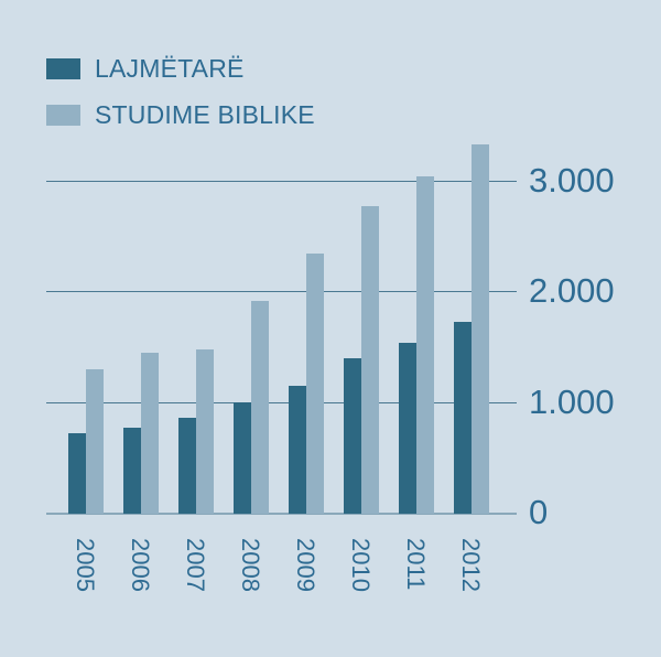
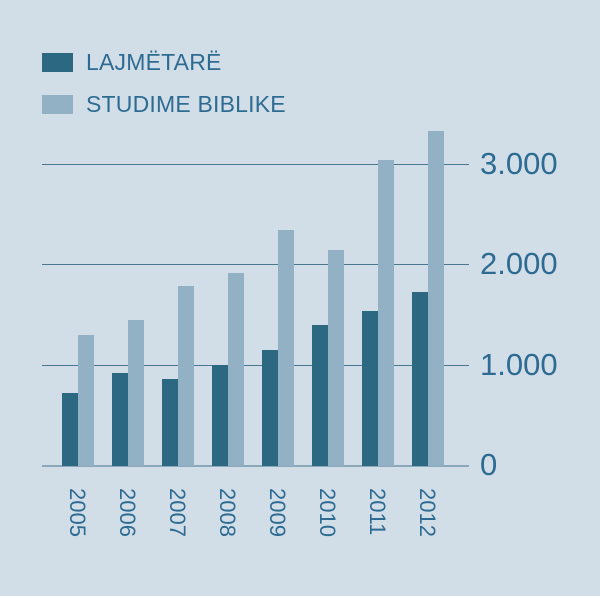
LAJMËTARË/2006: 780 -> 930
STUDIME BIBLIKE/2007: 1490 -> 1790
STUDIME BIBLIKE/2010: 2780 -> 2150
